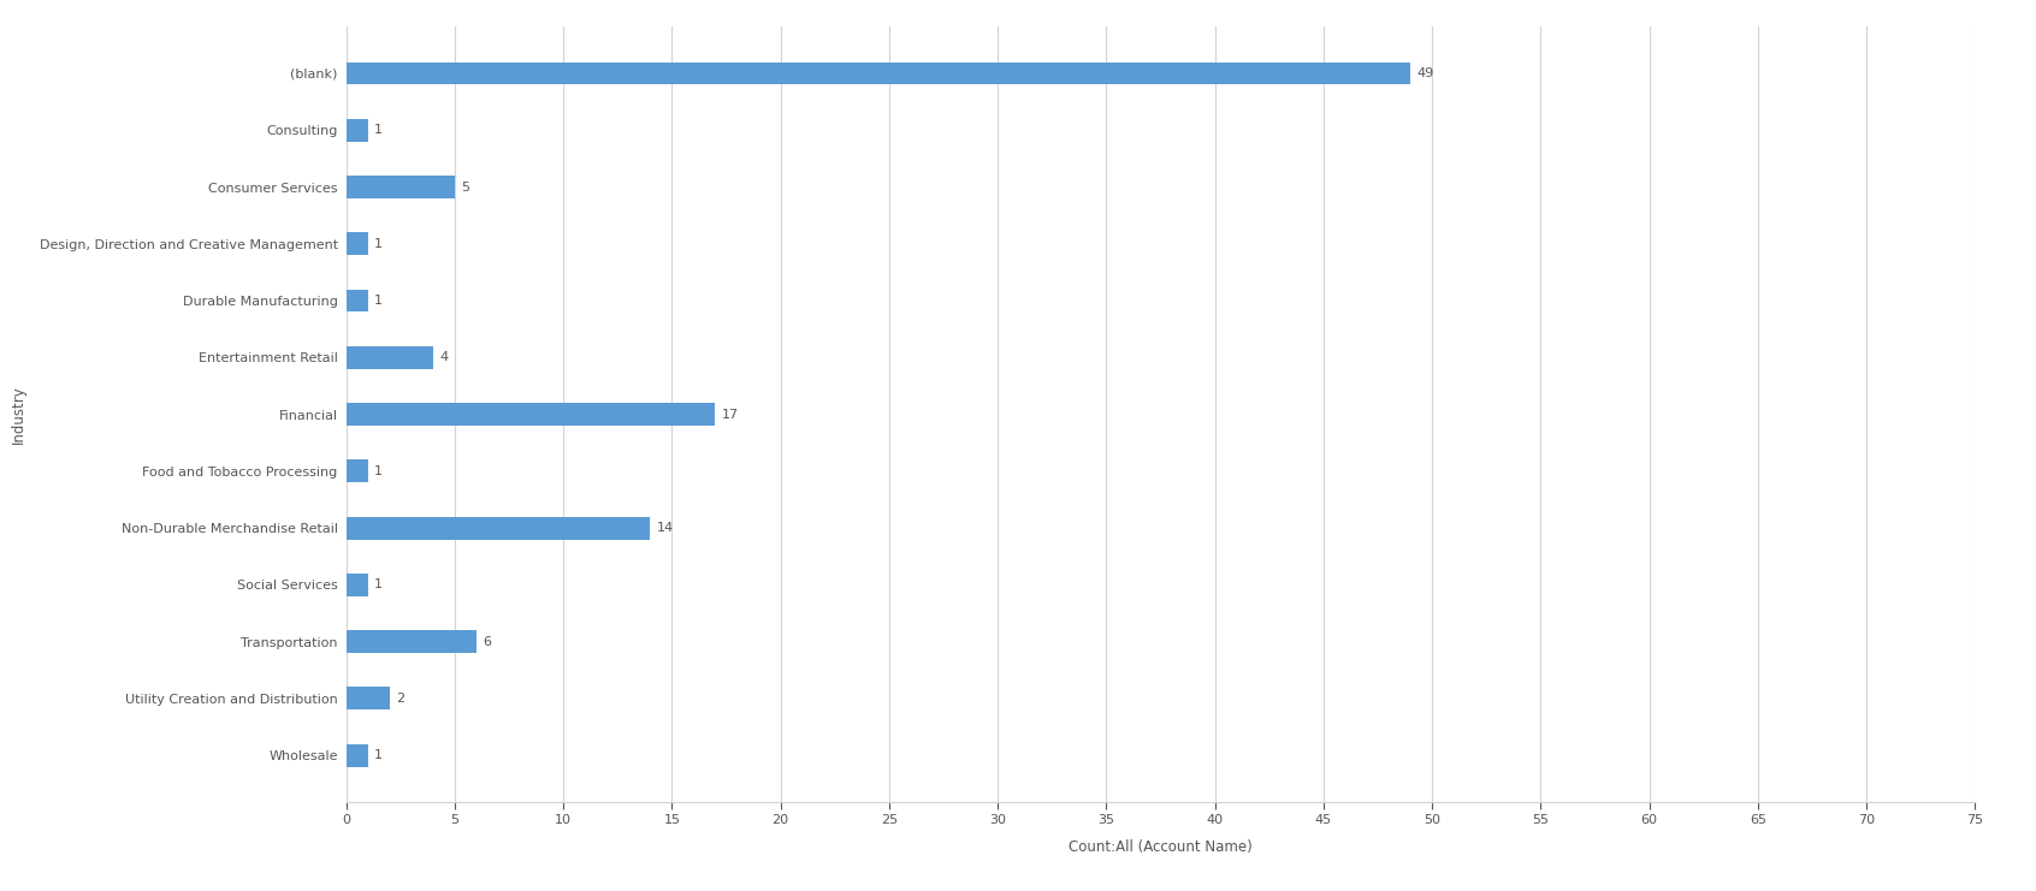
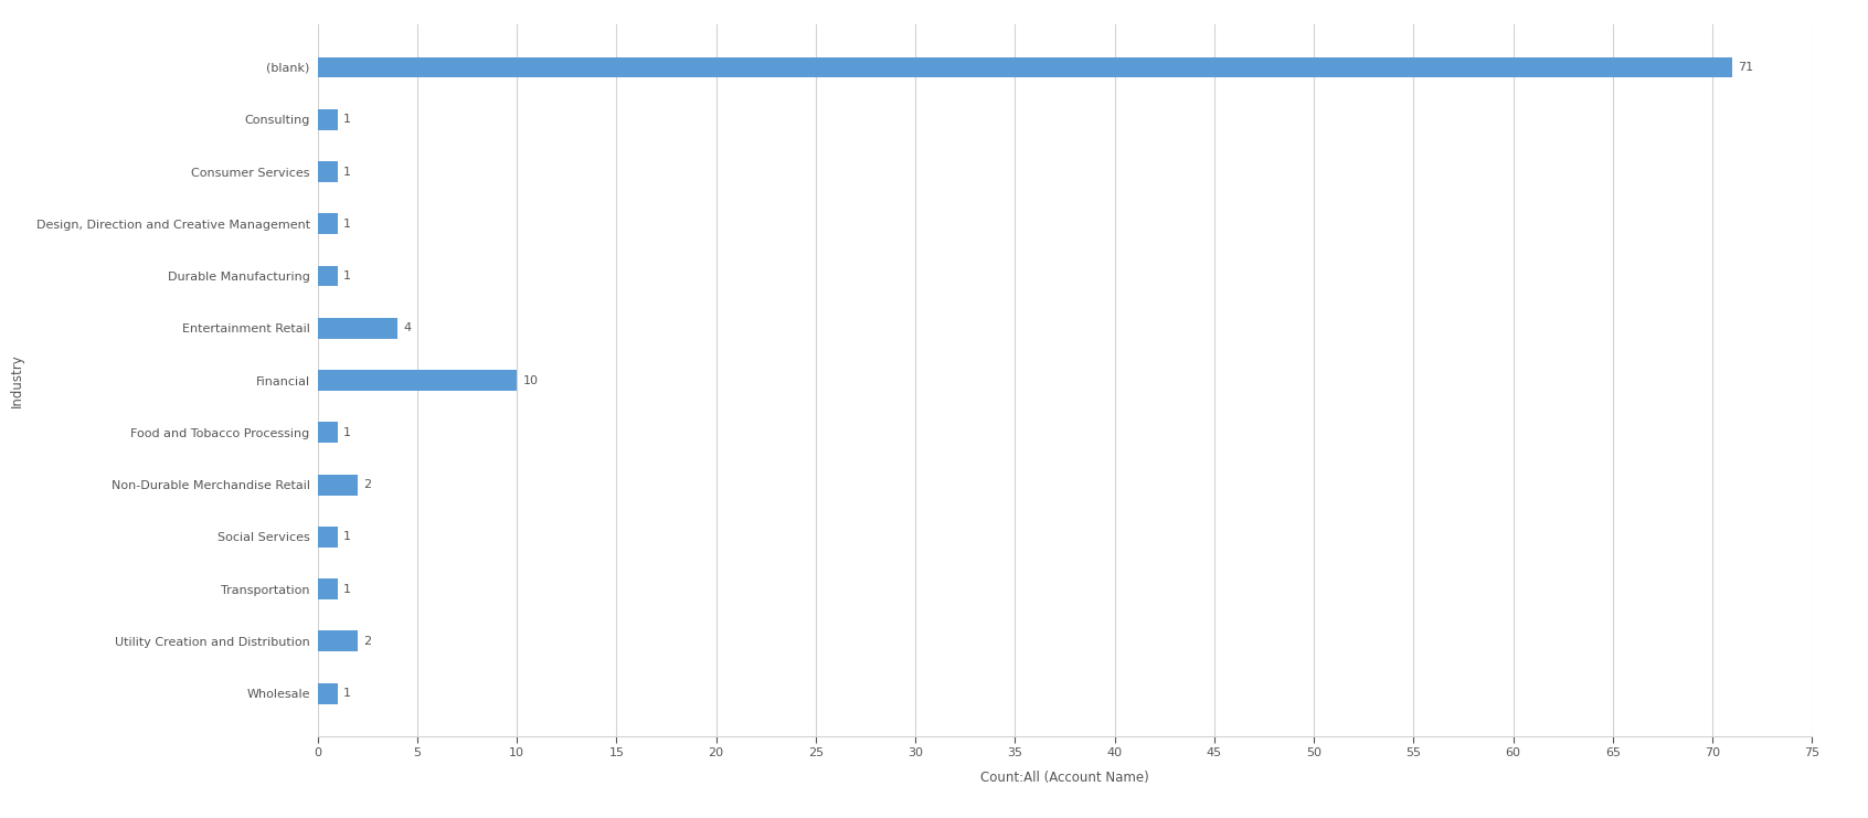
(blank): 49 -> 71
Consumer Services: 5 -> 1
Financial: 17 -> 10
Non-Durable Merchandise Retail: 14 -> 2
Transportation: 6 -> 1
